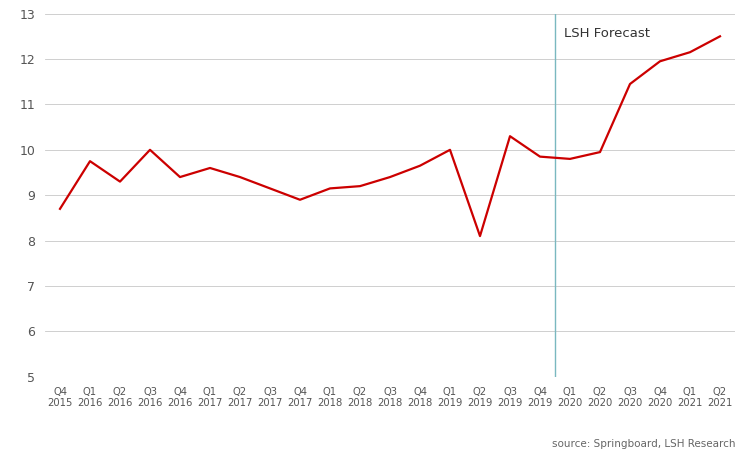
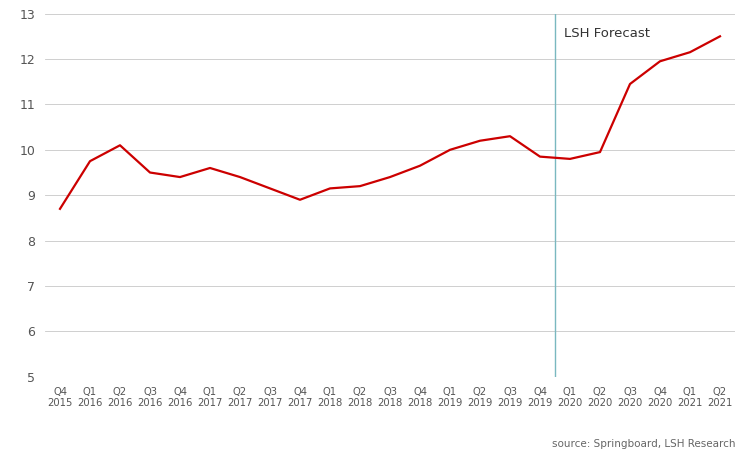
Q2 2016: 9.30 -> 10.10
Q3 2016: 10.00 -> 9.50
Q2 2019: 8.10 -> 10.20
